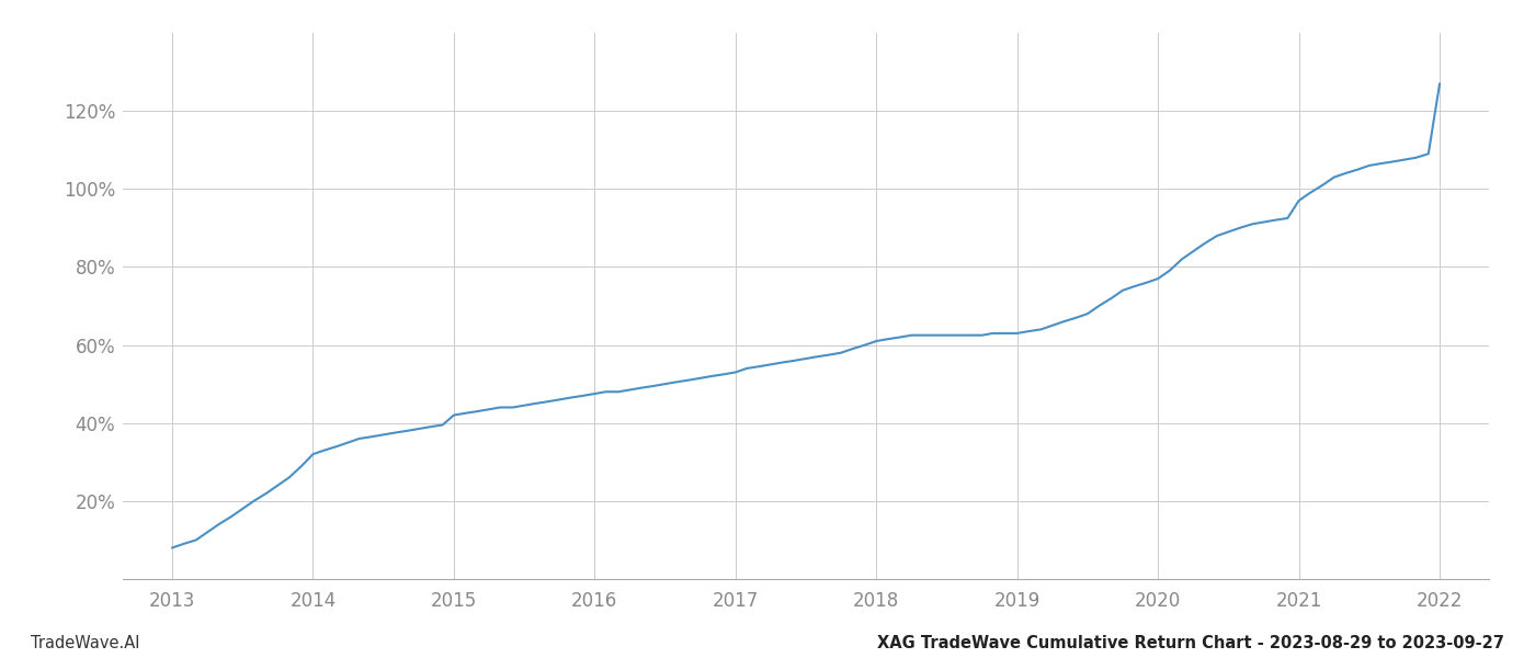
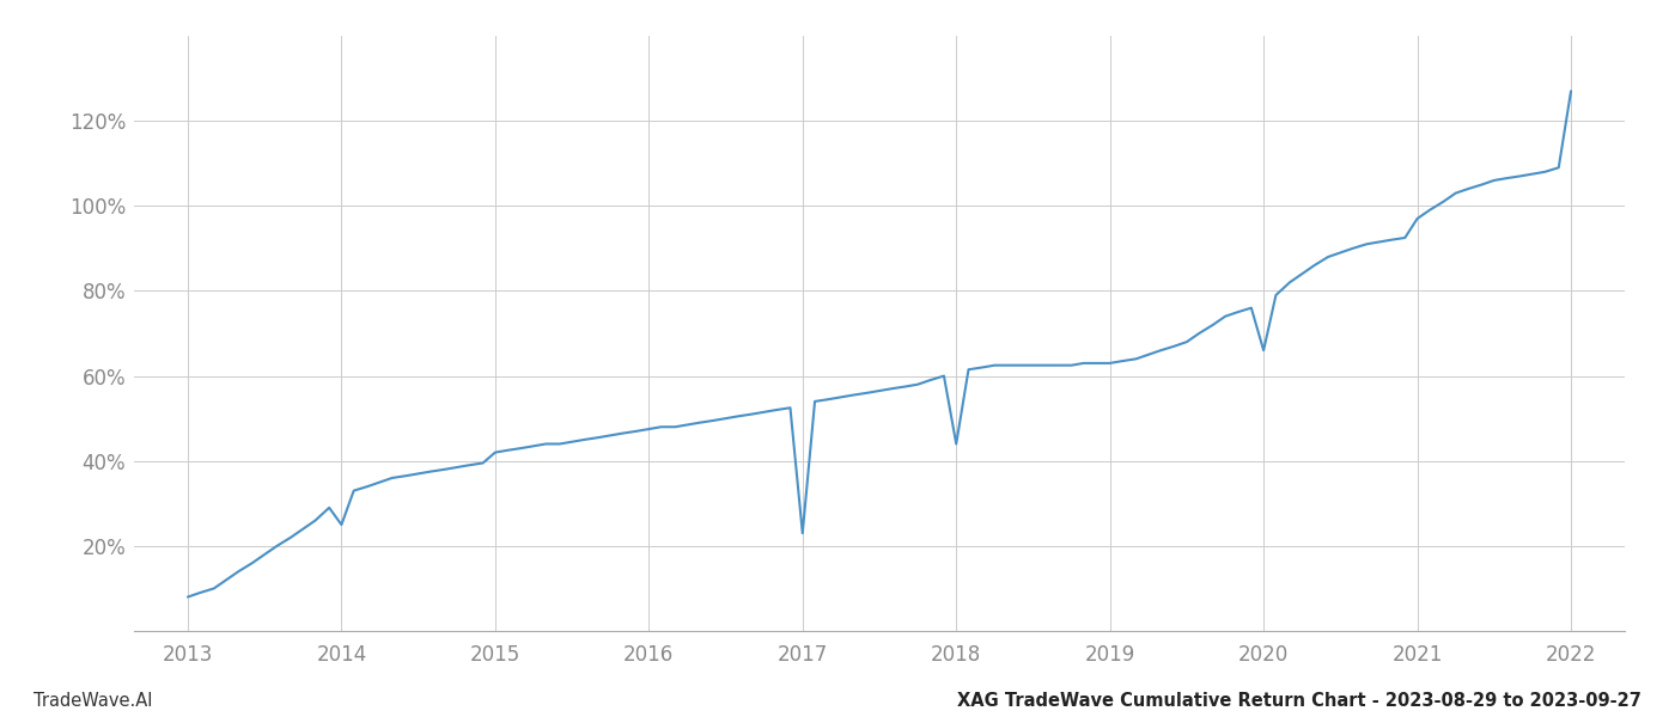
2014: 32.0% -> 25.0%
2017: 53.0% -> 23.0%
2018: 61.0% -> 44.0%
2020: 77.0% -> 66.0%
